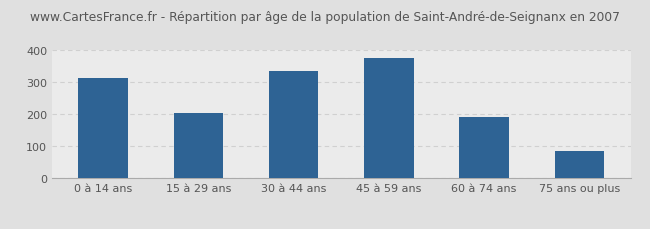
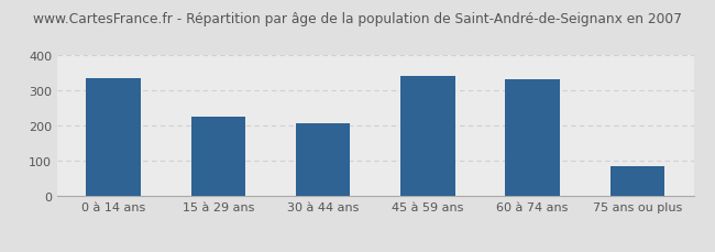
0 à 14 ans: 313 -> 335
15 à 29 ans: 203 -> 225
30 à 44 ans: 335 -> 205
45 à 59 ans: 375 -> 340
60 à 74 ans: 190 -> 330
